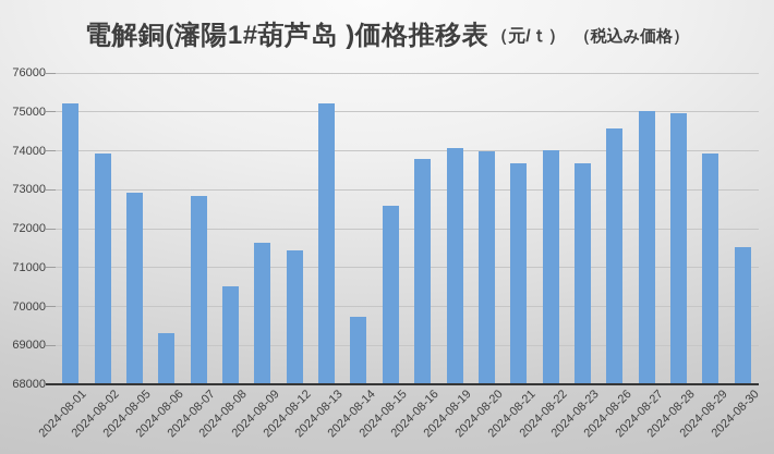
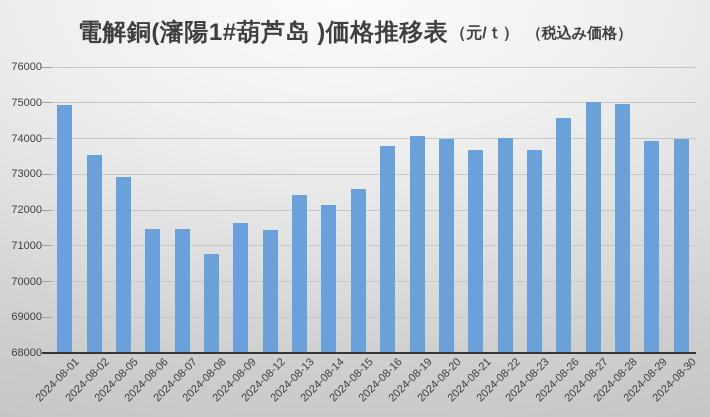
2024-08-01: 75200 -> 74900
2024-08-02: 73900 -> 73500
2024-08-06: 69300 -> 71400
2024-08-07: 72800 -> 71400
2024-08-08: 70500 -> 70800
2024-08-13: 75200 -> 72400
2024-08-14: 69700 -> 72100
2024-08-30: 71500 -> 74000
